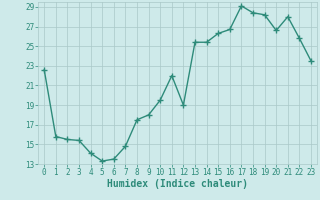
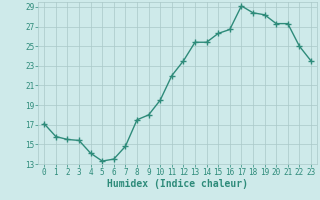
0: 22.6 -> 17.1
12: 19.0 -> 23.5
20: 26.6 -> 27.3
21: 28.0 -> 27.3
22: 25.8 -> 25.0
